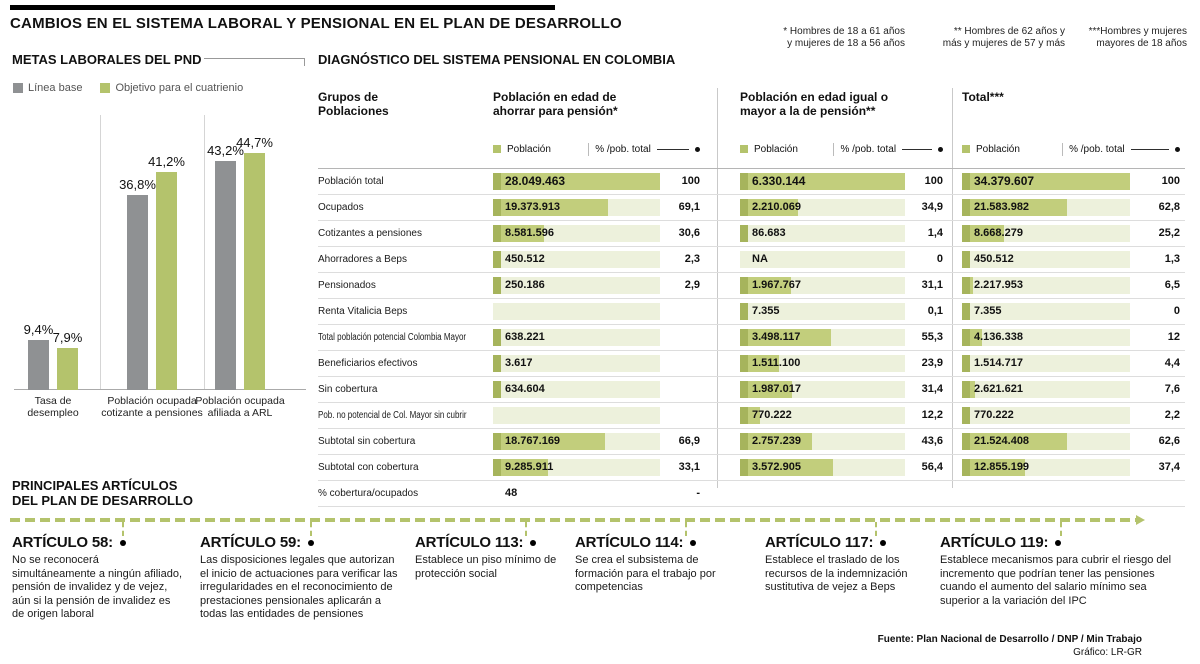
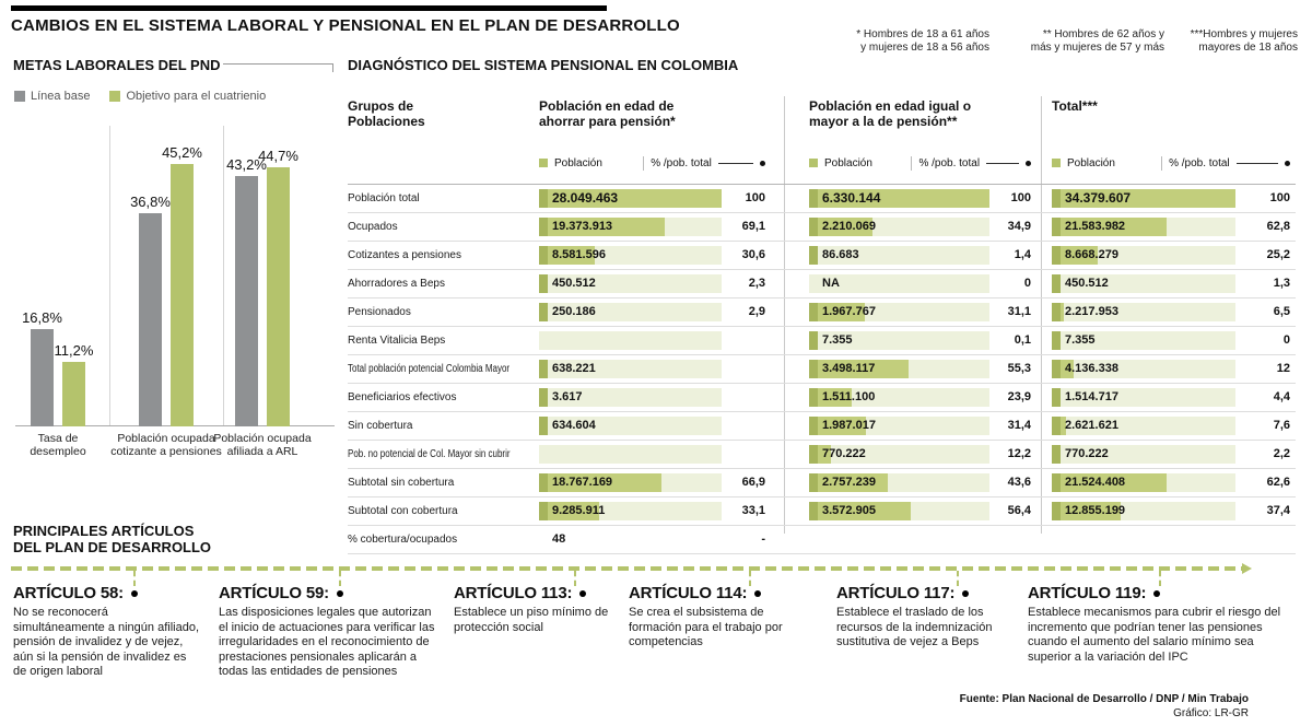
METAS LABORALES DEL PND/Línea base/Tasa de desempleo: 9,4% -> 16,8%
METAS LABORALES DEL PND/Objetivo para el cuatrienio/Tasa de desempleo: 7,9% -> 11,2%
METAS LABORALES DEL PND/Objetivo para el cuatrienio/Población ocupada cotizante a pensiones: 41,2% -> 45,2%
